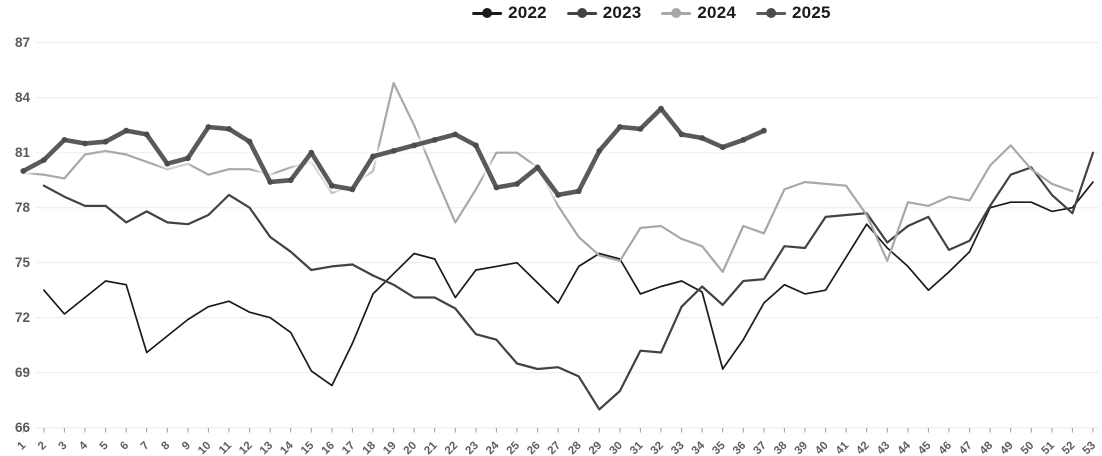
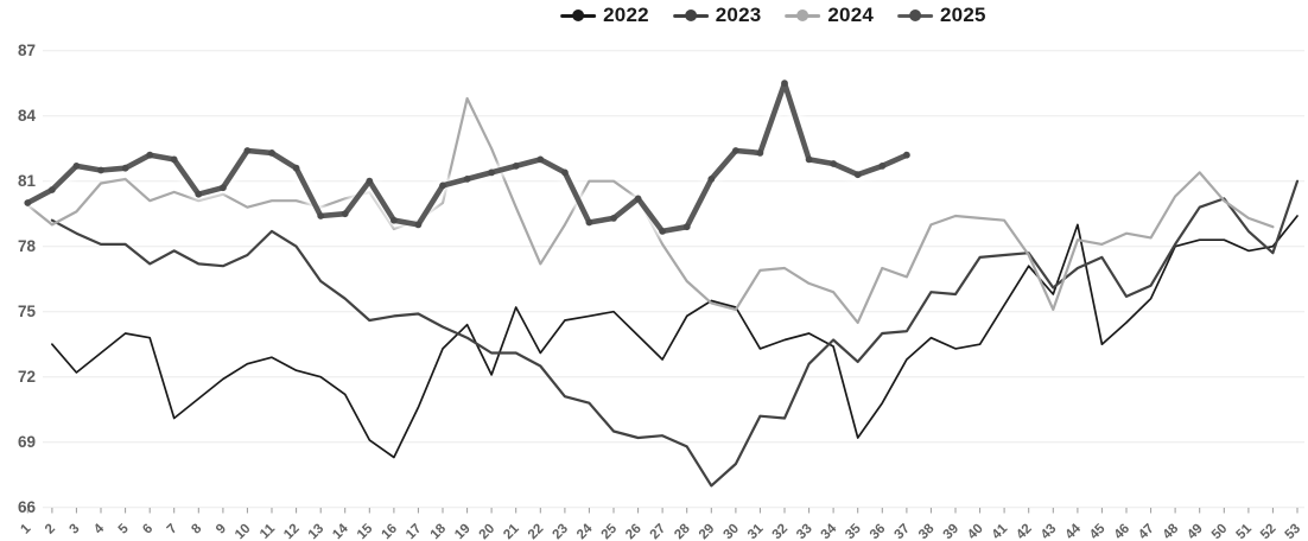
2024/2: 79.8 -> 79.0
2024/6: 80.9 -> 80.1
2022/20: 75.5 -> 72.1
2025/32: 83.4 -> 85.5
2022/44: 74.8 -> 79.0
